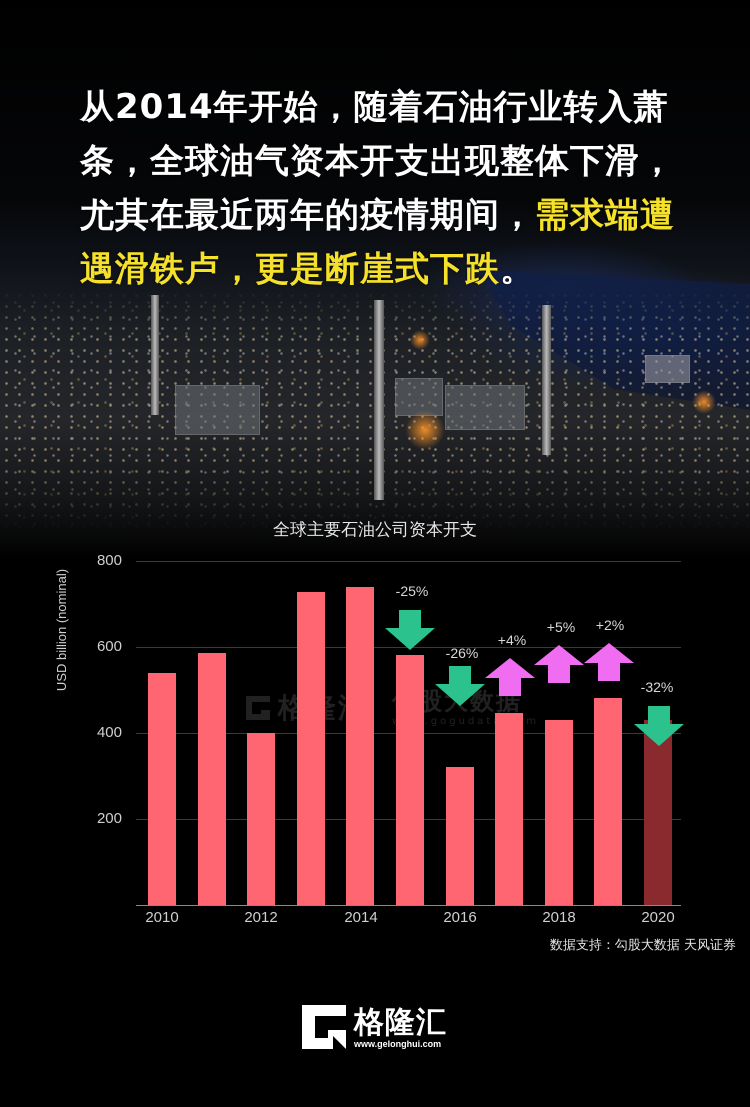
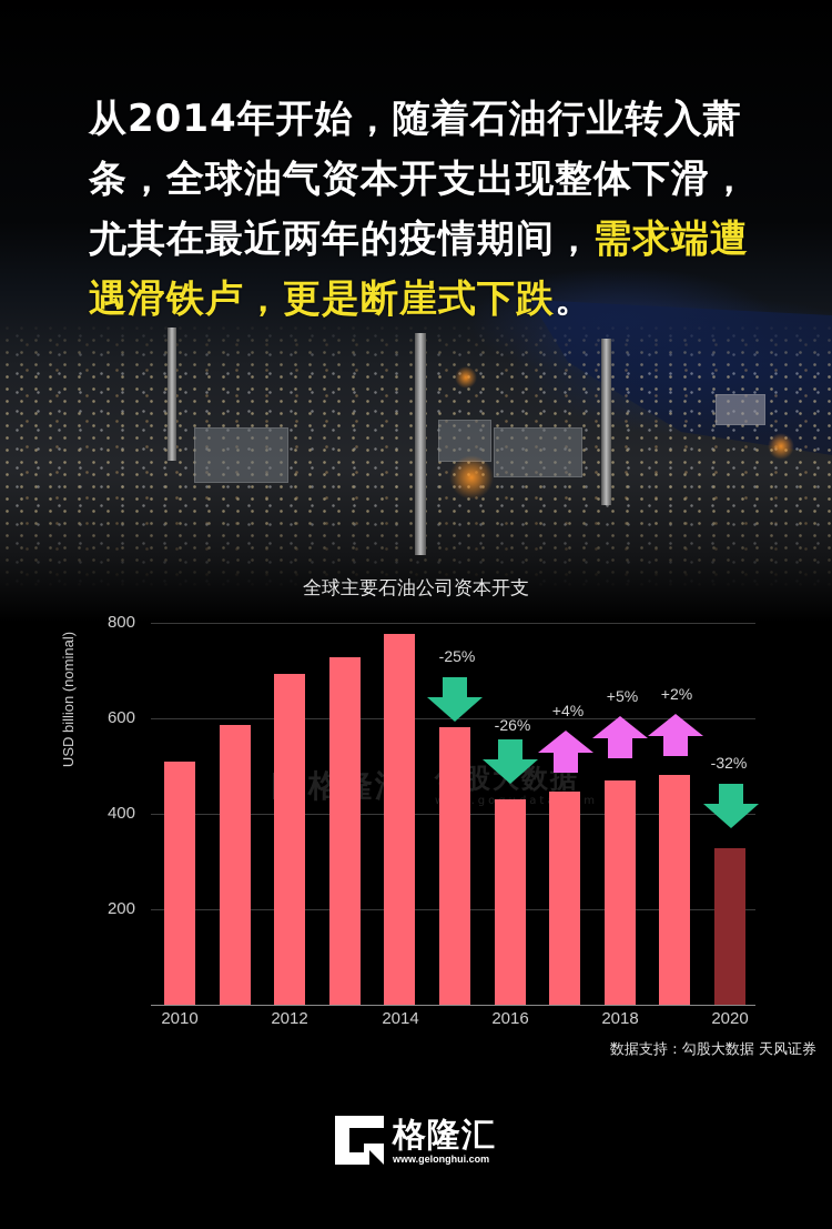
2010: 540 -> 510
2012: 400 -> 690
2014: 740 -> 780
2016: 320 -> 430
2018: 430 -> 470
2020: 430 -> 330
